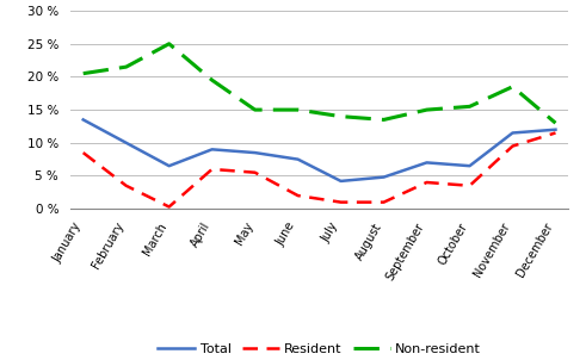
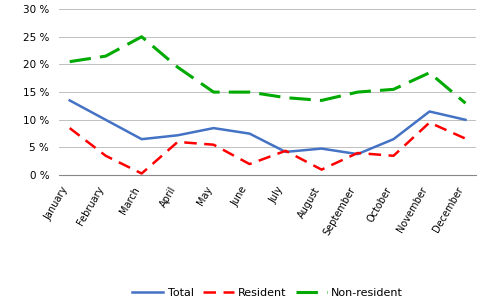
Total/April: 9.0 % -> 7.2 %
Resident/July: 1.0 % -> 4.4 %
Total/September: 7.0 % -> 3.8 %
Total/December: 12.0 % -> 10.0 %
Resident/December: 11.5 % -> 6.6 %
